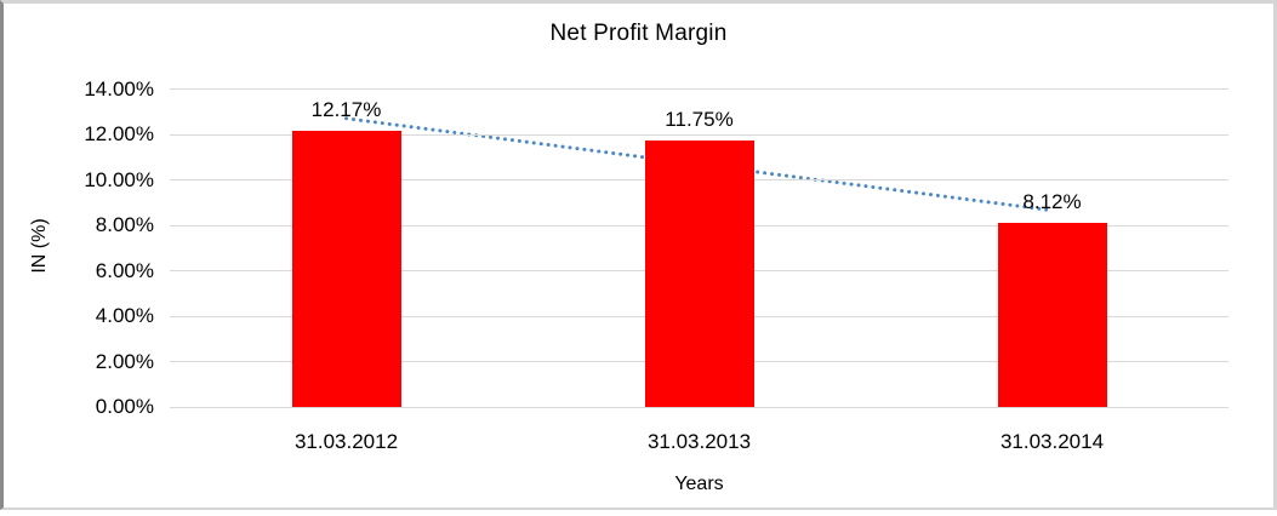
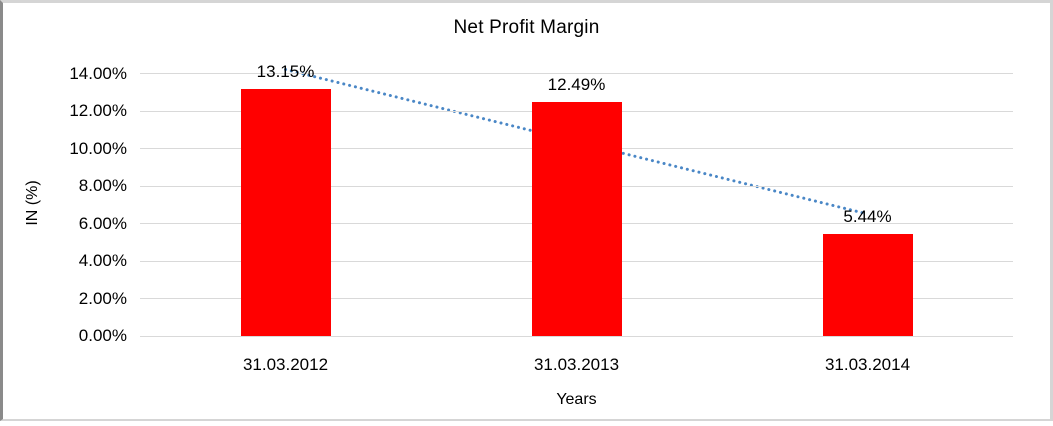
31.03.2012: 12.17% -> 13.15%
31.03.2013: 11.75% -> 12.49%
31.03.2014: 8.12% -> 5.44%
